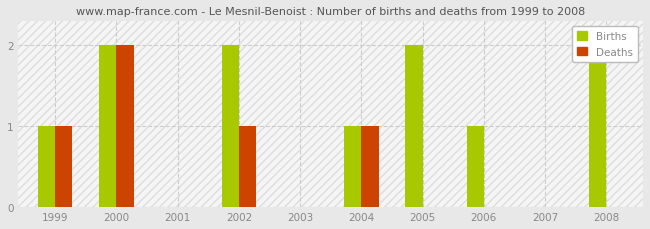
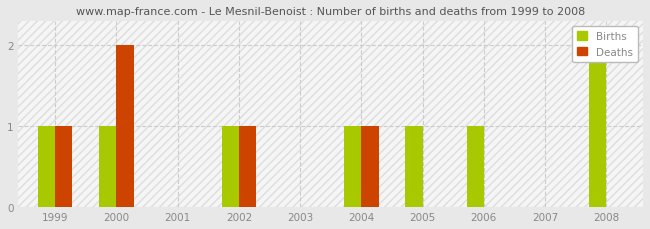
Births/2000: 2 -> 1
Births/2002: 2 -> 1
Births/2005: 2 -> 1
